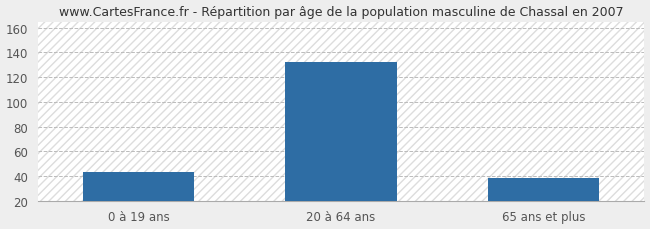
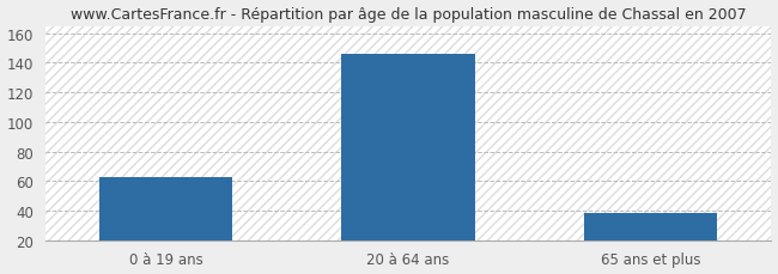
0 à 19 ans: 43 -> 63
20 à 64 ans: 132 -> 146
